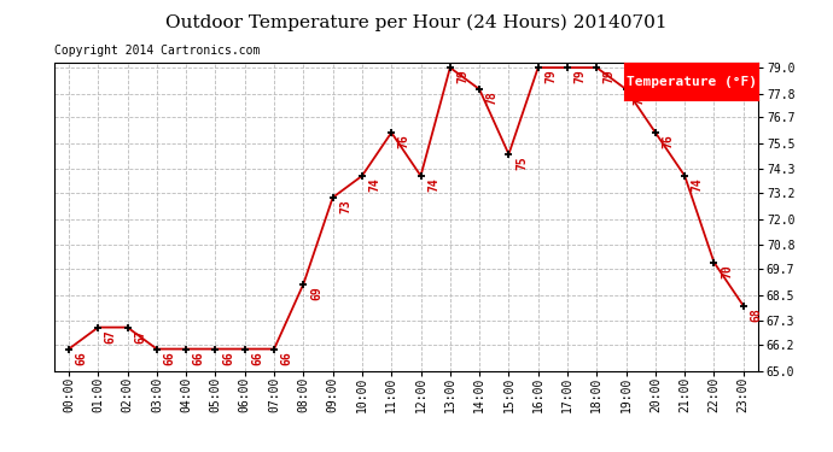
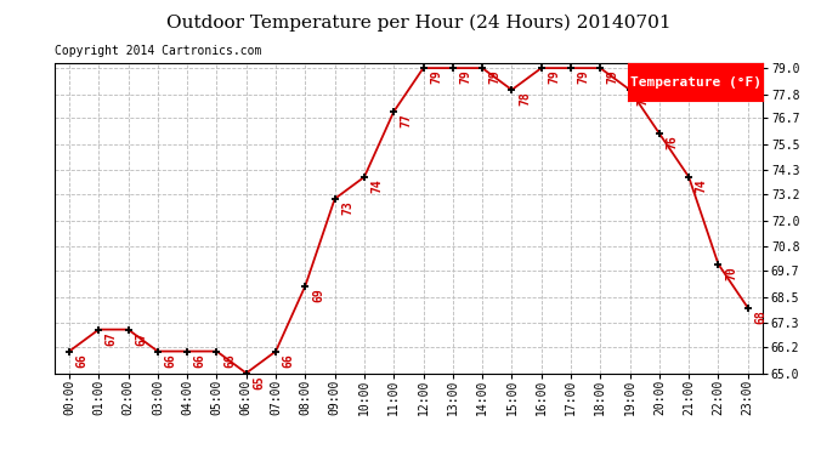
06:00: 66 -> 65
11:00: 76 -> 77
12:00: 74 -> 79
14:00: 78 -> 79
15:00: 75 -> 78
